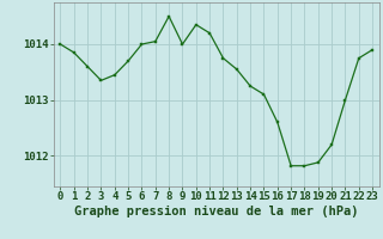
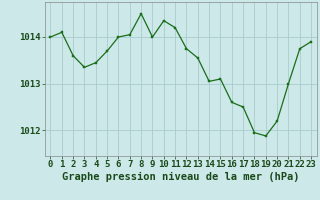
1: 1013.85 -> 1014.10
14: 1013.25 -> 1013.05
17: 1011.82 -> 1012.50
18: 1011.82 -> 1011.95
